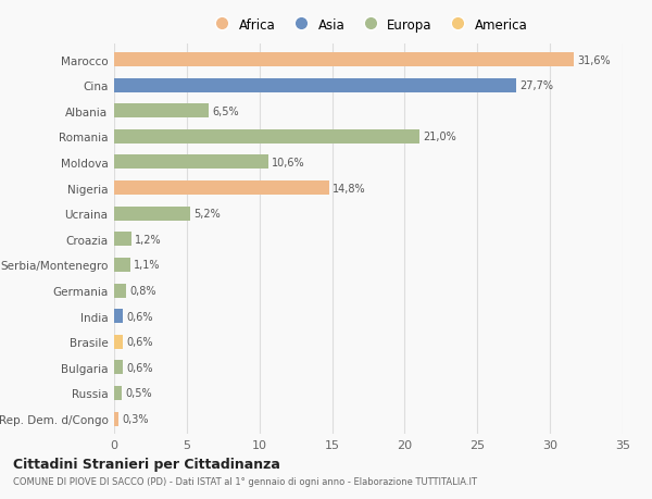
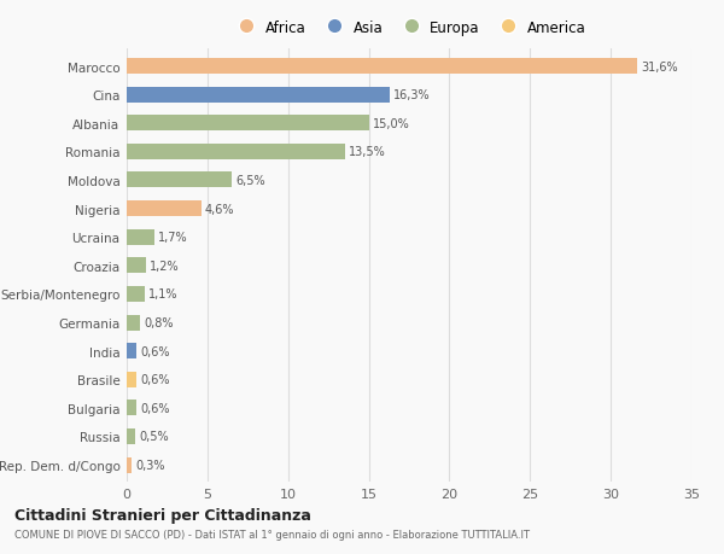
Cina: 27,7% -> 16,3%
Albania: 6,5% -> 15,0%
Romania: 21,0% -> 13,5%
Moldova: 10,6% -> 6,5%
Nigeria: 14,8% -> 4,6%
Ucraina: 5,2% -> 1,7%
